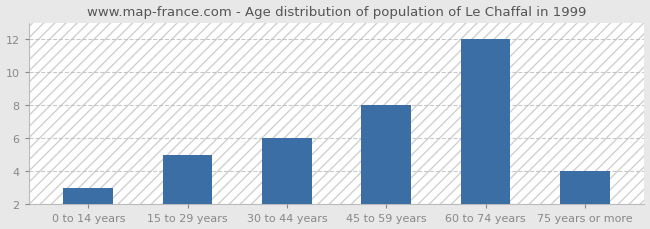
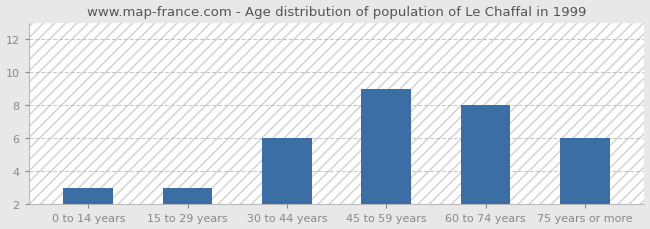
15 to 29 years: 5 -> 3
45 to 59 years: 8 -> 9
60 to 74 years: 12 -> 8
75 years or more: 4 -> 6
